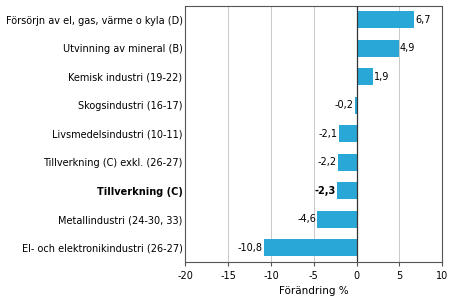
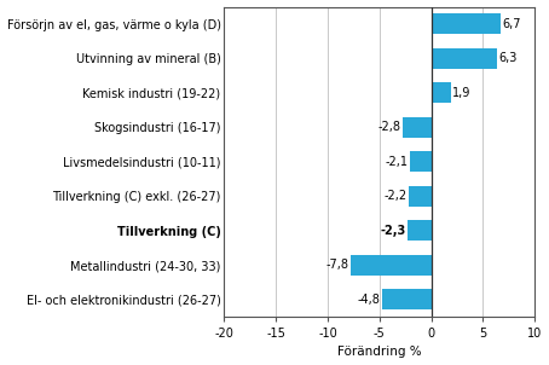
Utvinning av mineral (B): 4,9 -> 6,3
Skogsindustri (16-17): -0,2 -> -2,8
Metallindustri (24-30, 33): -4,6 -> -7,8
El- och elektronikindustri (26-27): -10,8 -> -4,8
